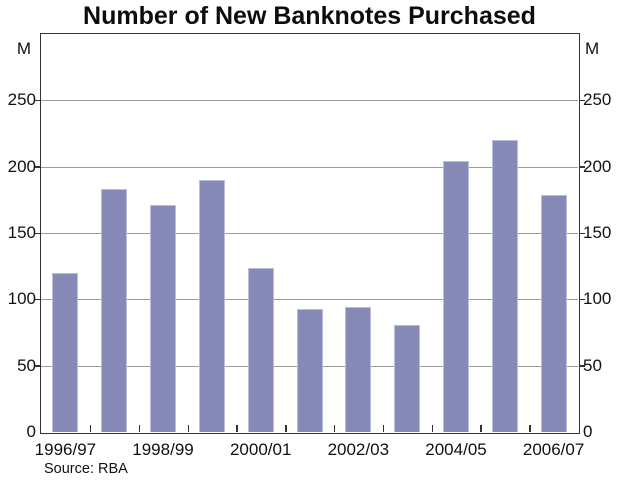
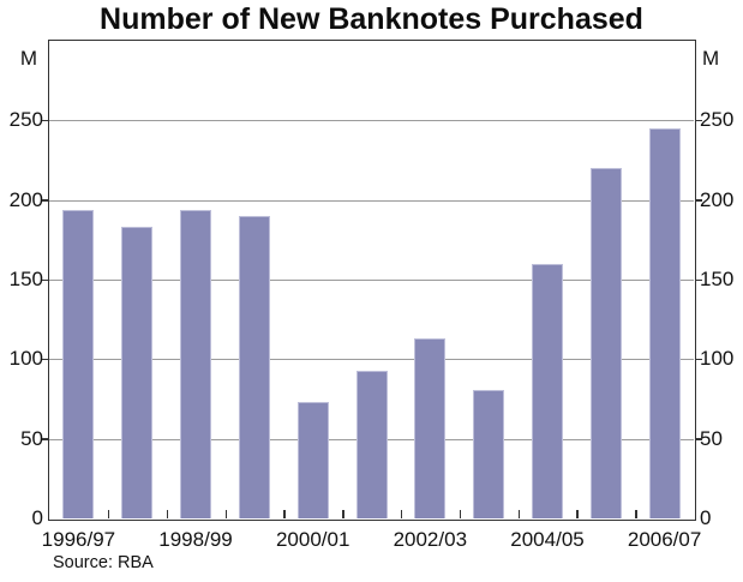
1996/97: 120 -> 194
1998/99: 171 -> 194
2000/01: 124 -> 73
2002/03: 94 -> 113
2004/05: 204 -> 160
2006/07: 179 -> 245
